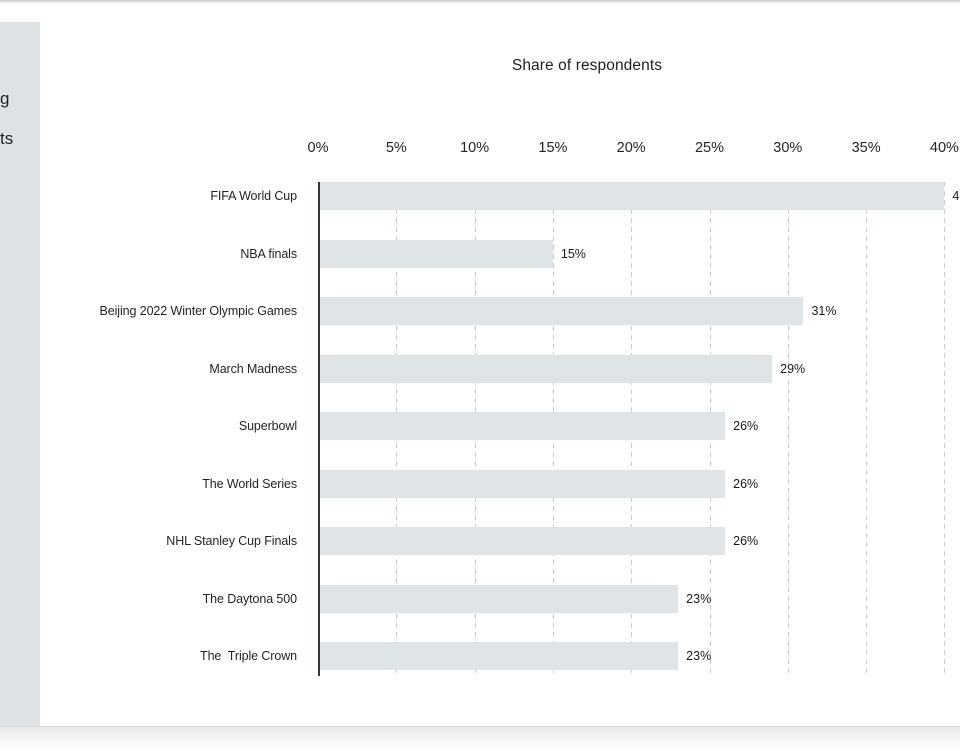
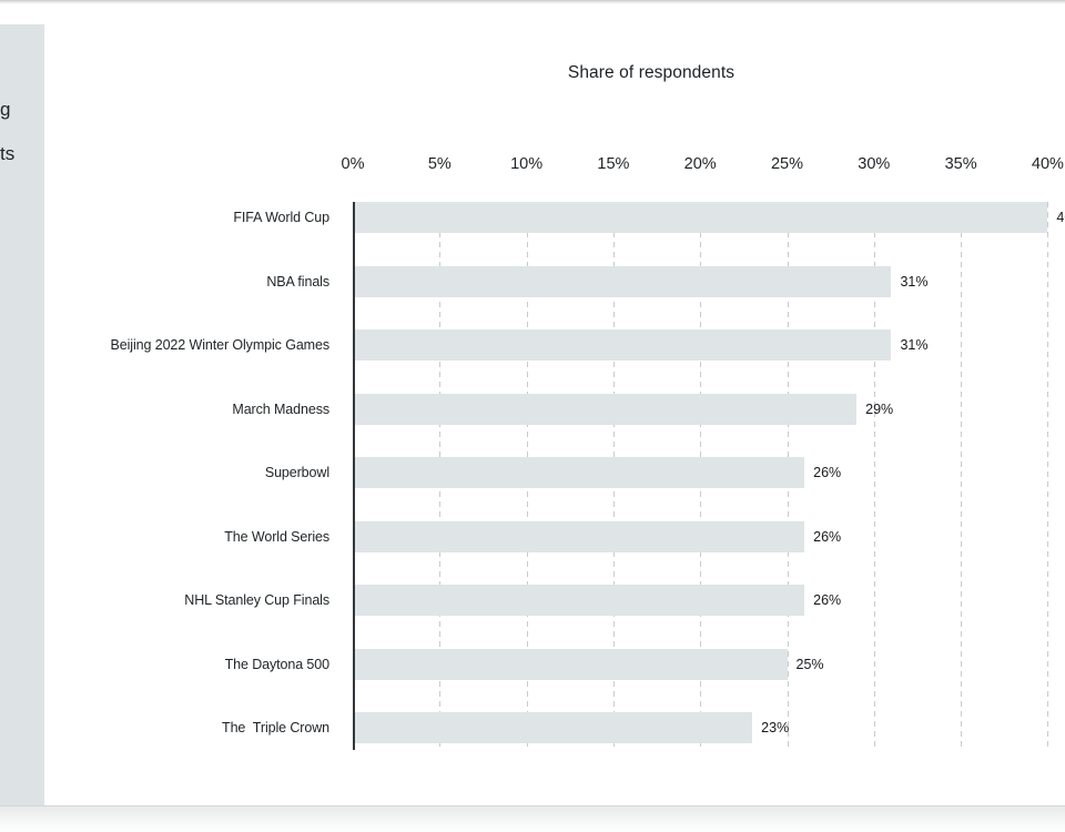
NBA finals: 15% -> 31%
The Daytona 500: 23% -> 25%
